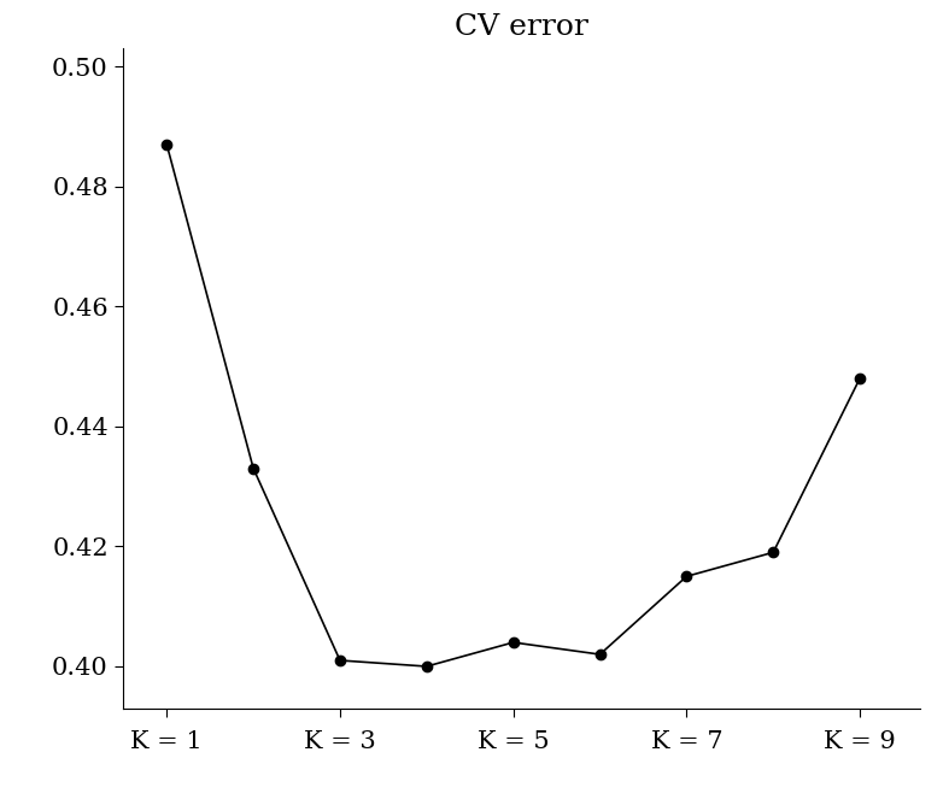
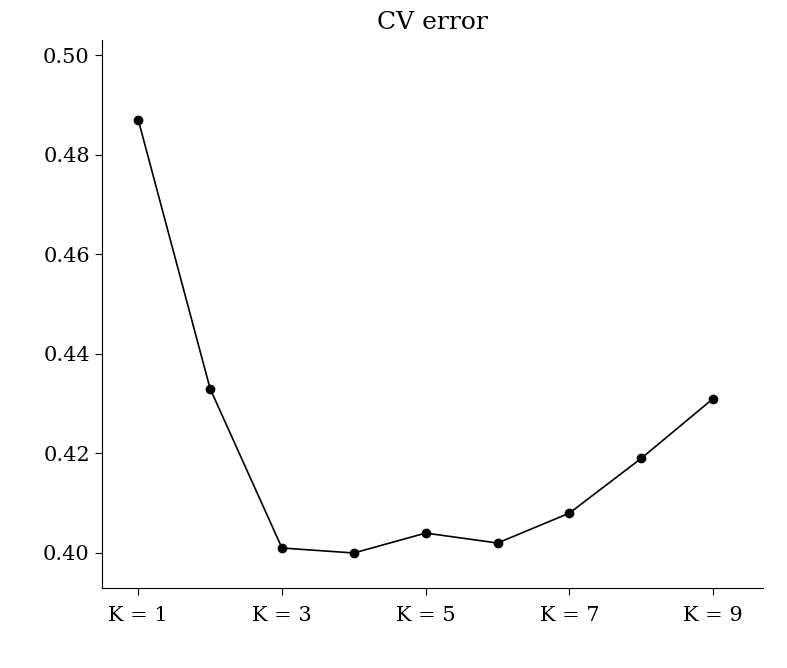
K = 7: 0.415 -> 0.408
K = 9: 0.448 -> 0.431
